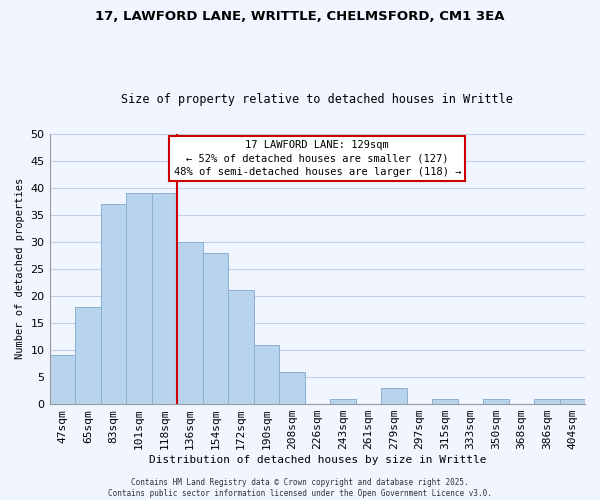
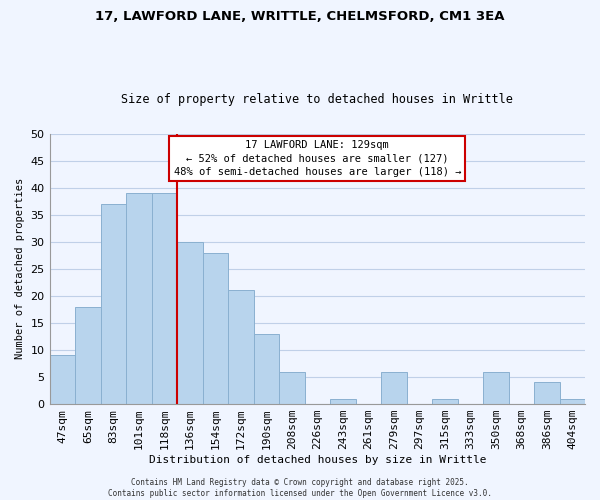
190sqm: 11 -> 13
279sqm: 3 -> 6
350sqm: 1 -> 6
386sqm: 1 -> 4
